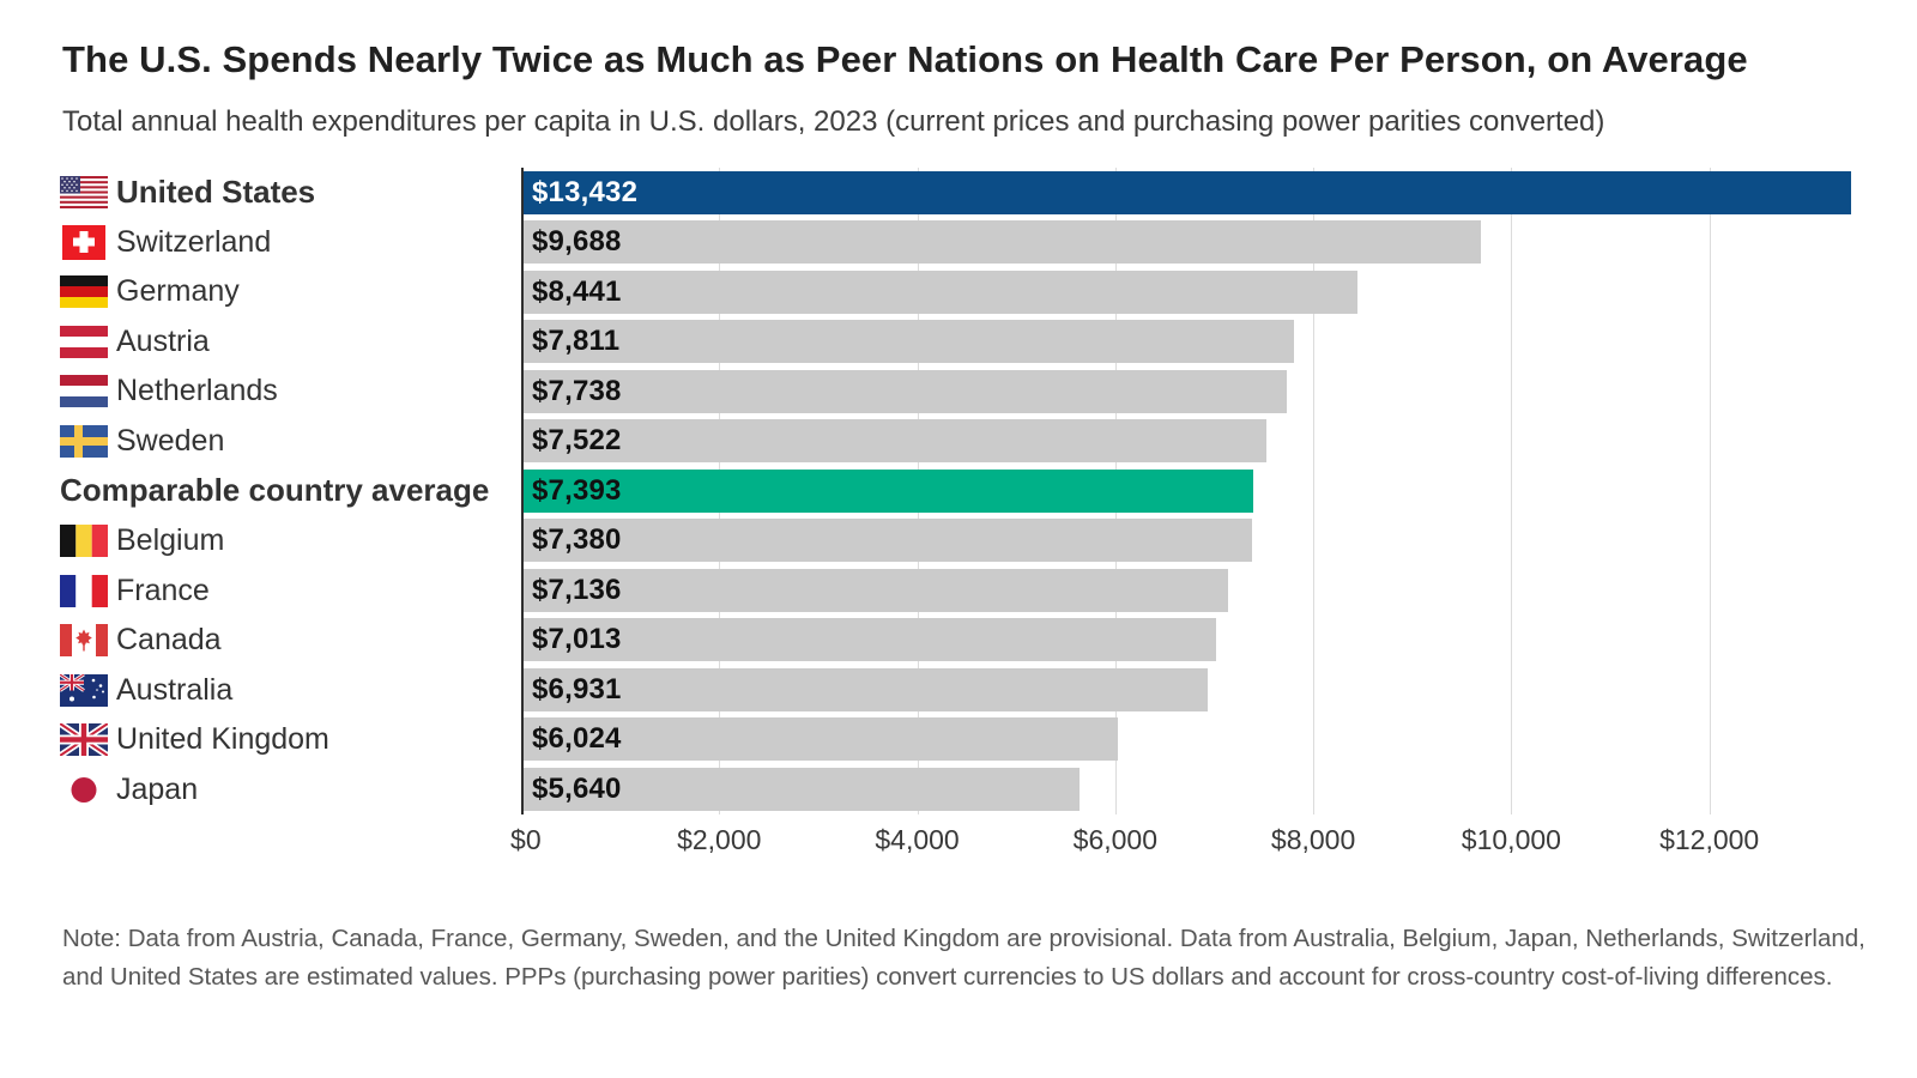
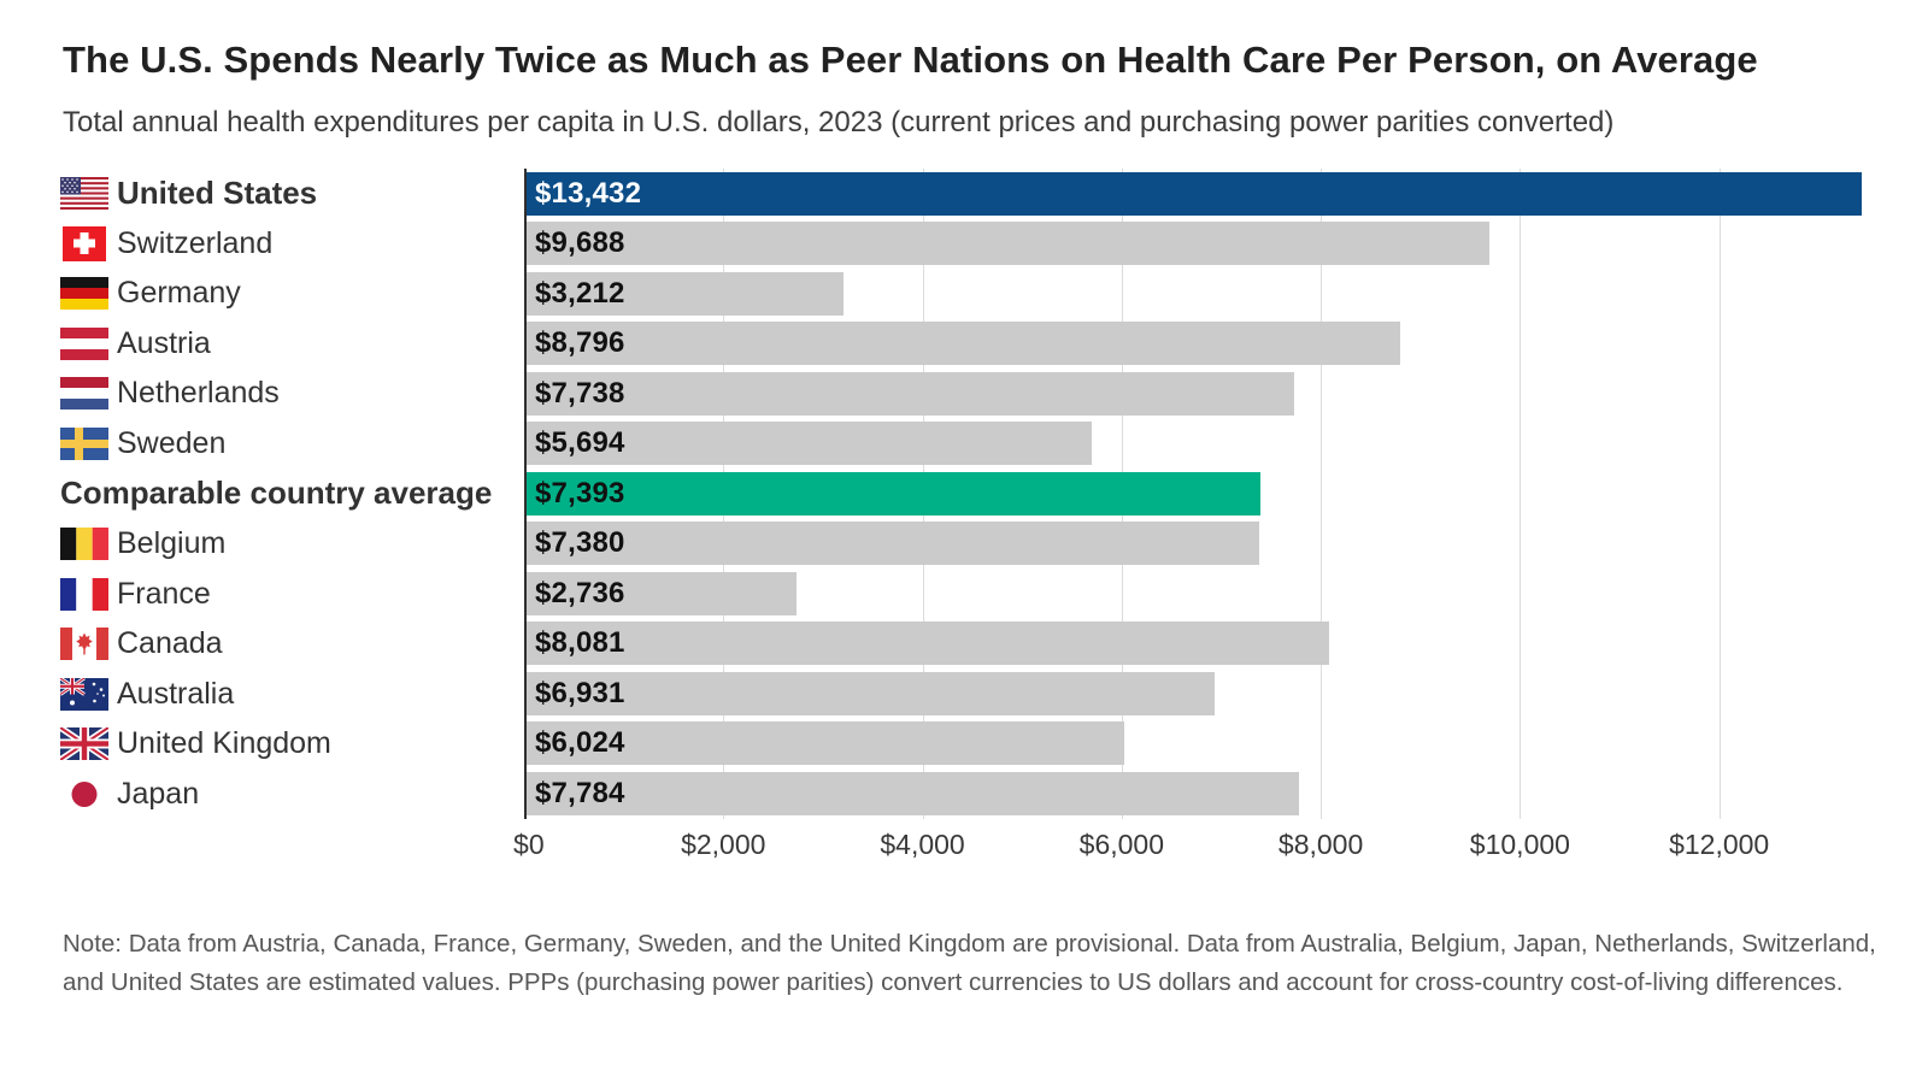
Germany: $8,441 -> $3,212
Austria: $7,811 -> $8,796
Sweden: $7,522 -> $5,694
France: $7,136 -> $2,736
Canada: $7,013 -> $8,081
Japan: $5,640 -> $7,784
